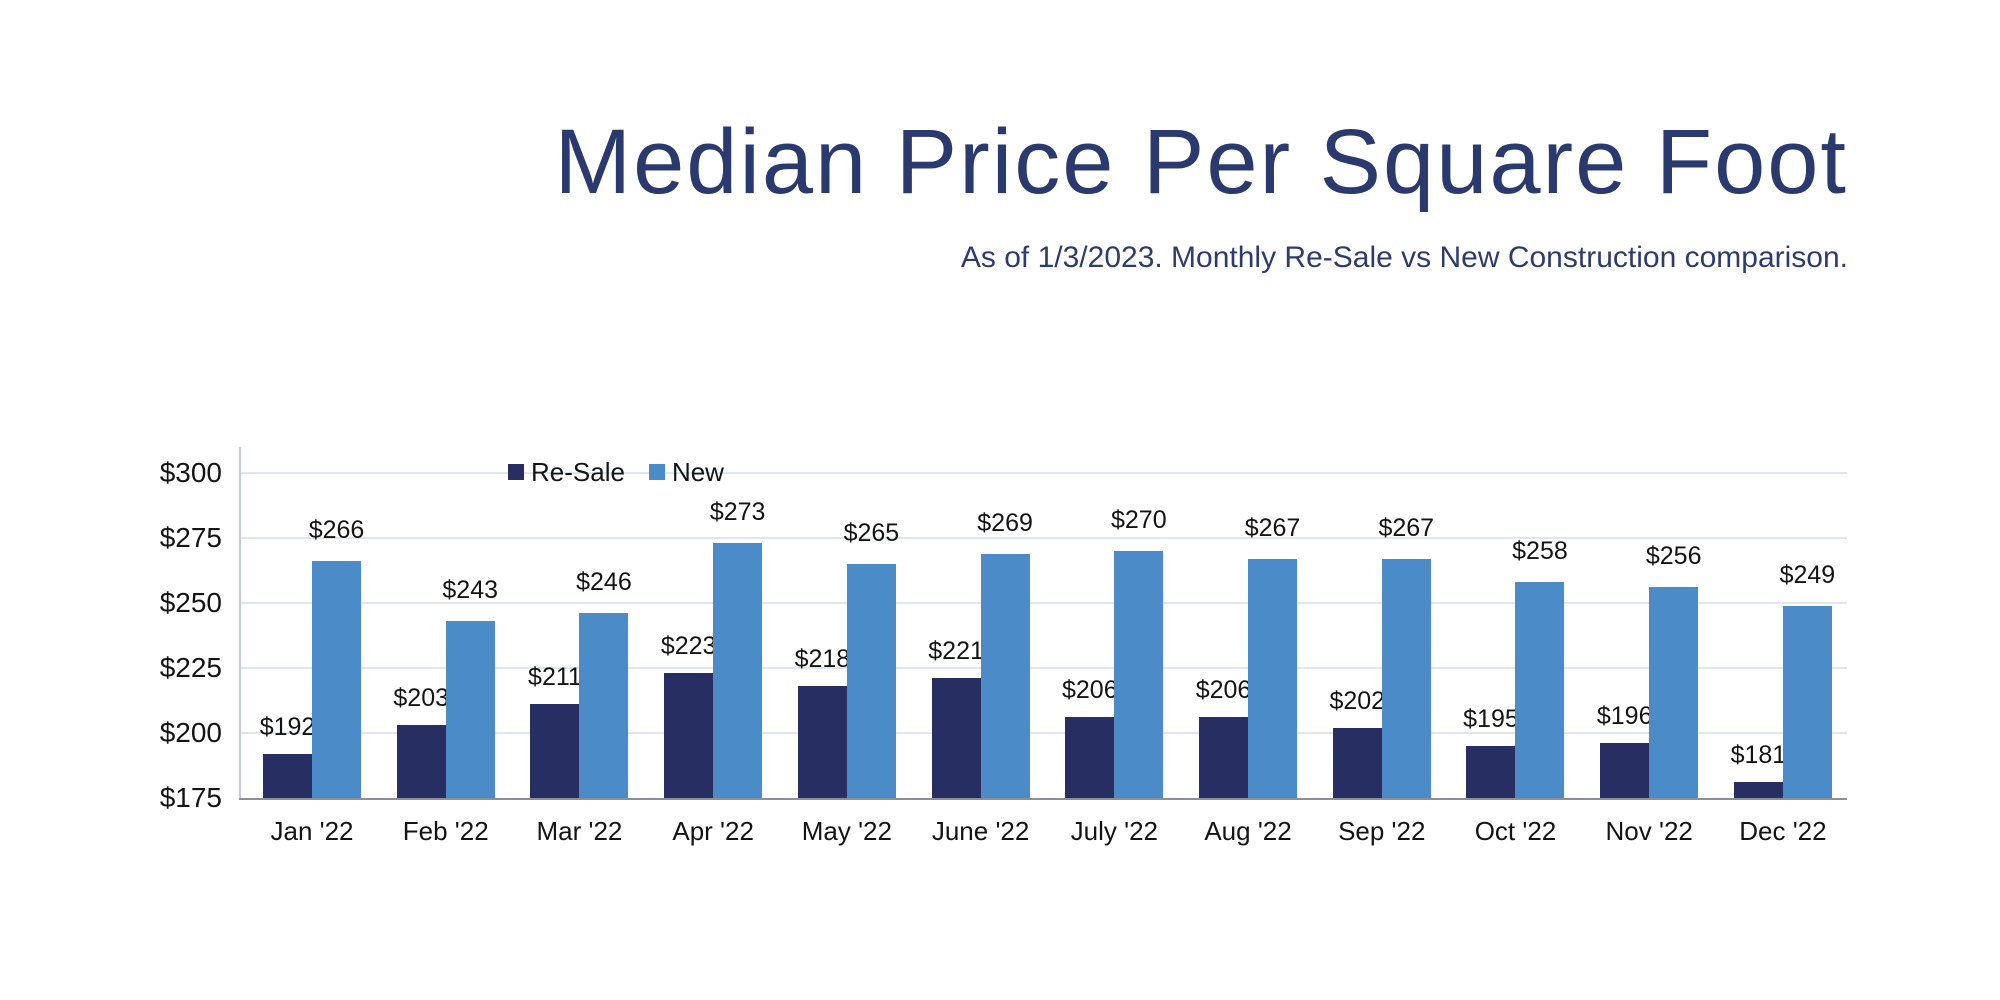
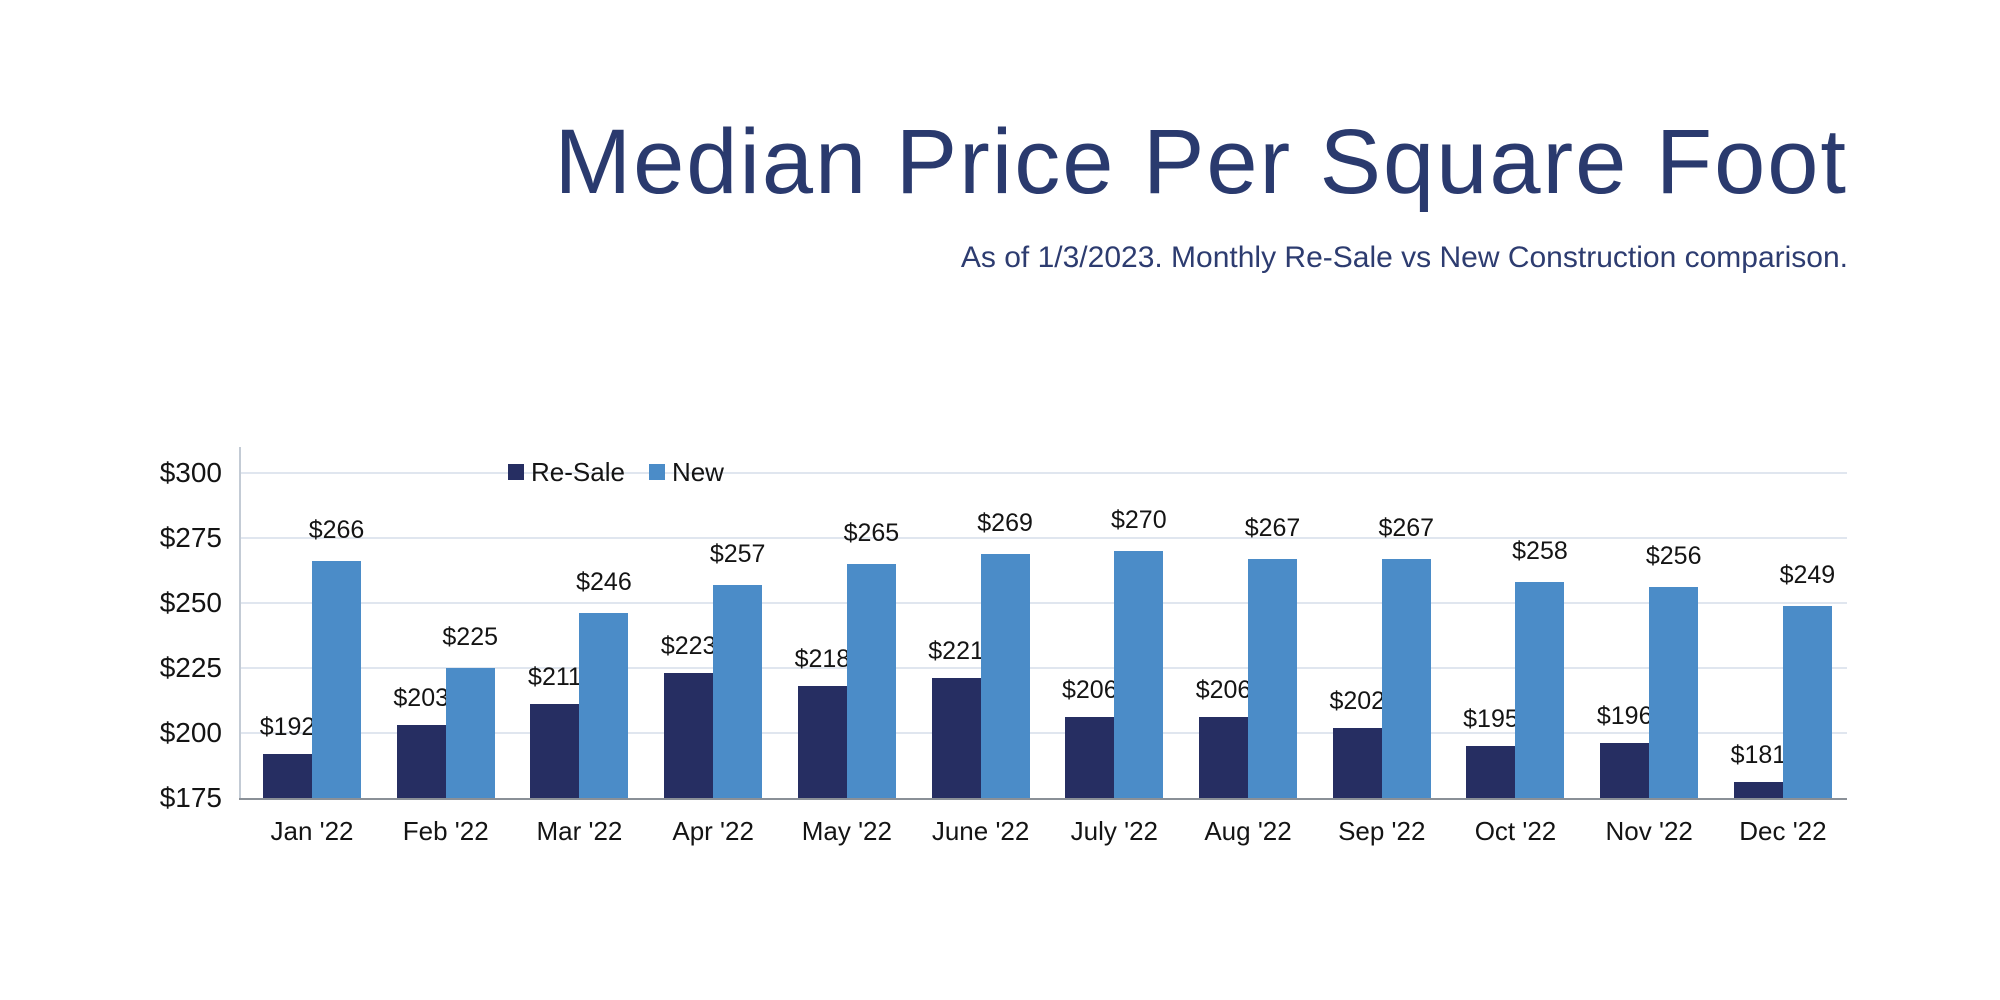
New/Feb '22: $243 -> $225
New/Apr '22: $273 -> $257
